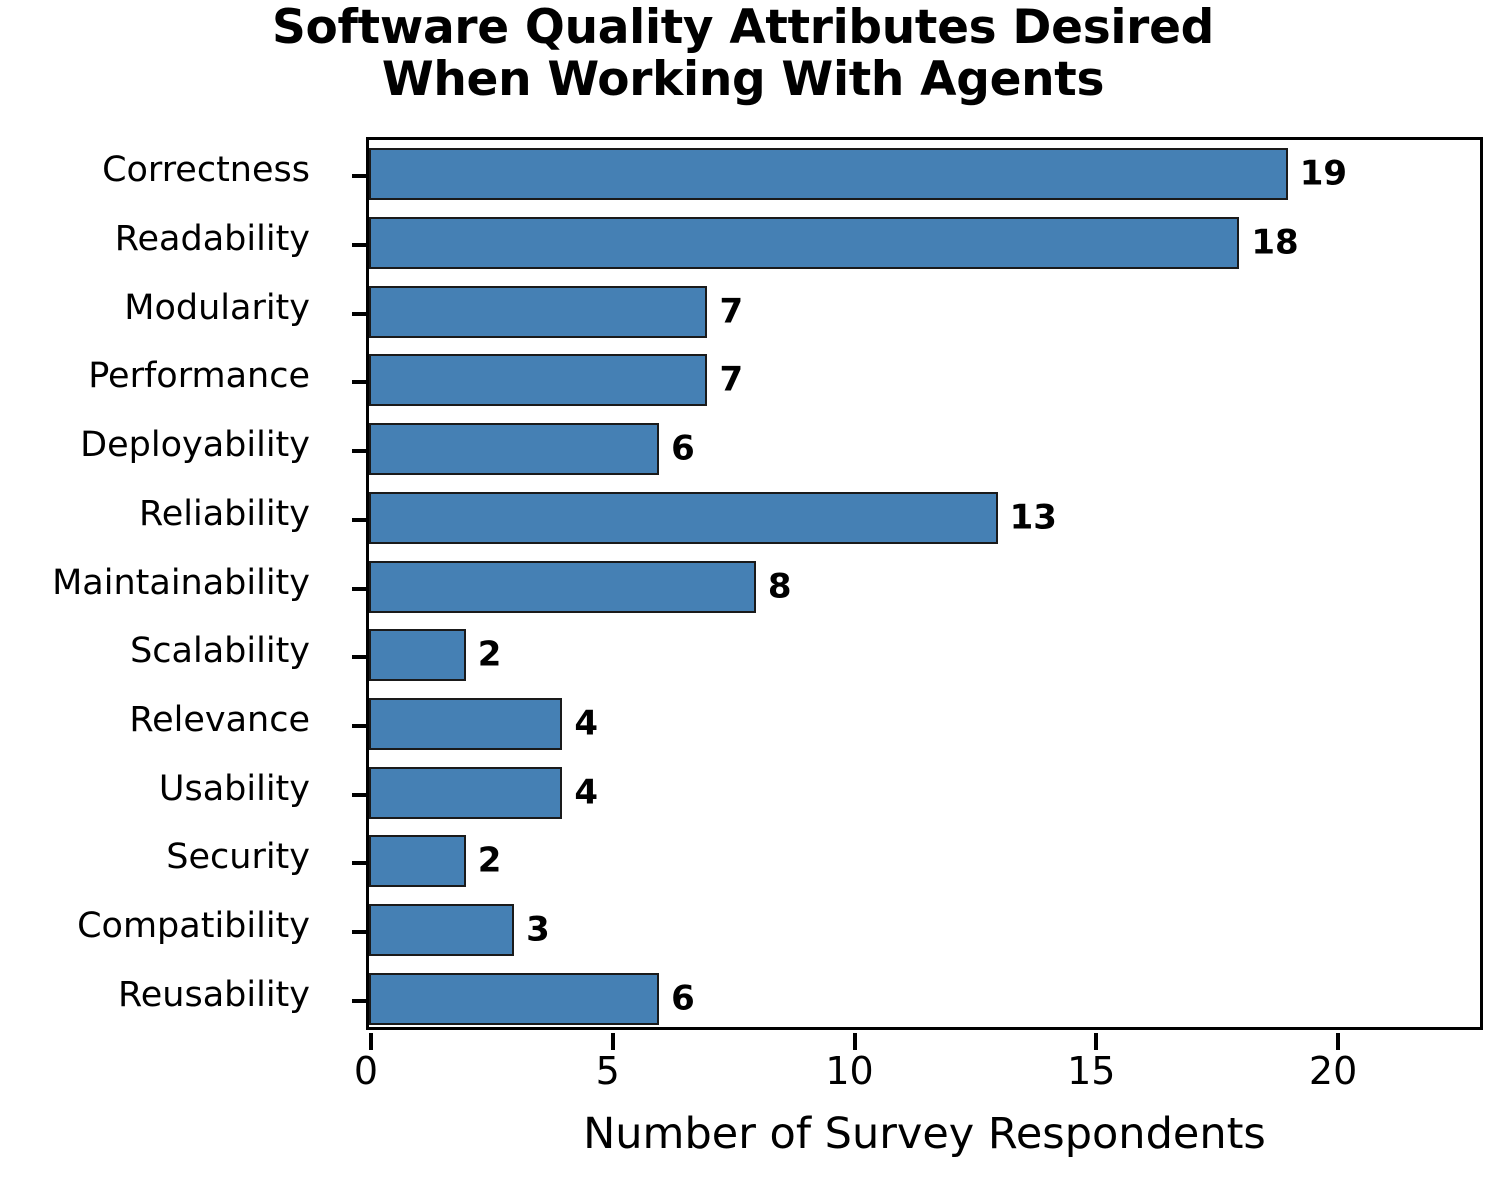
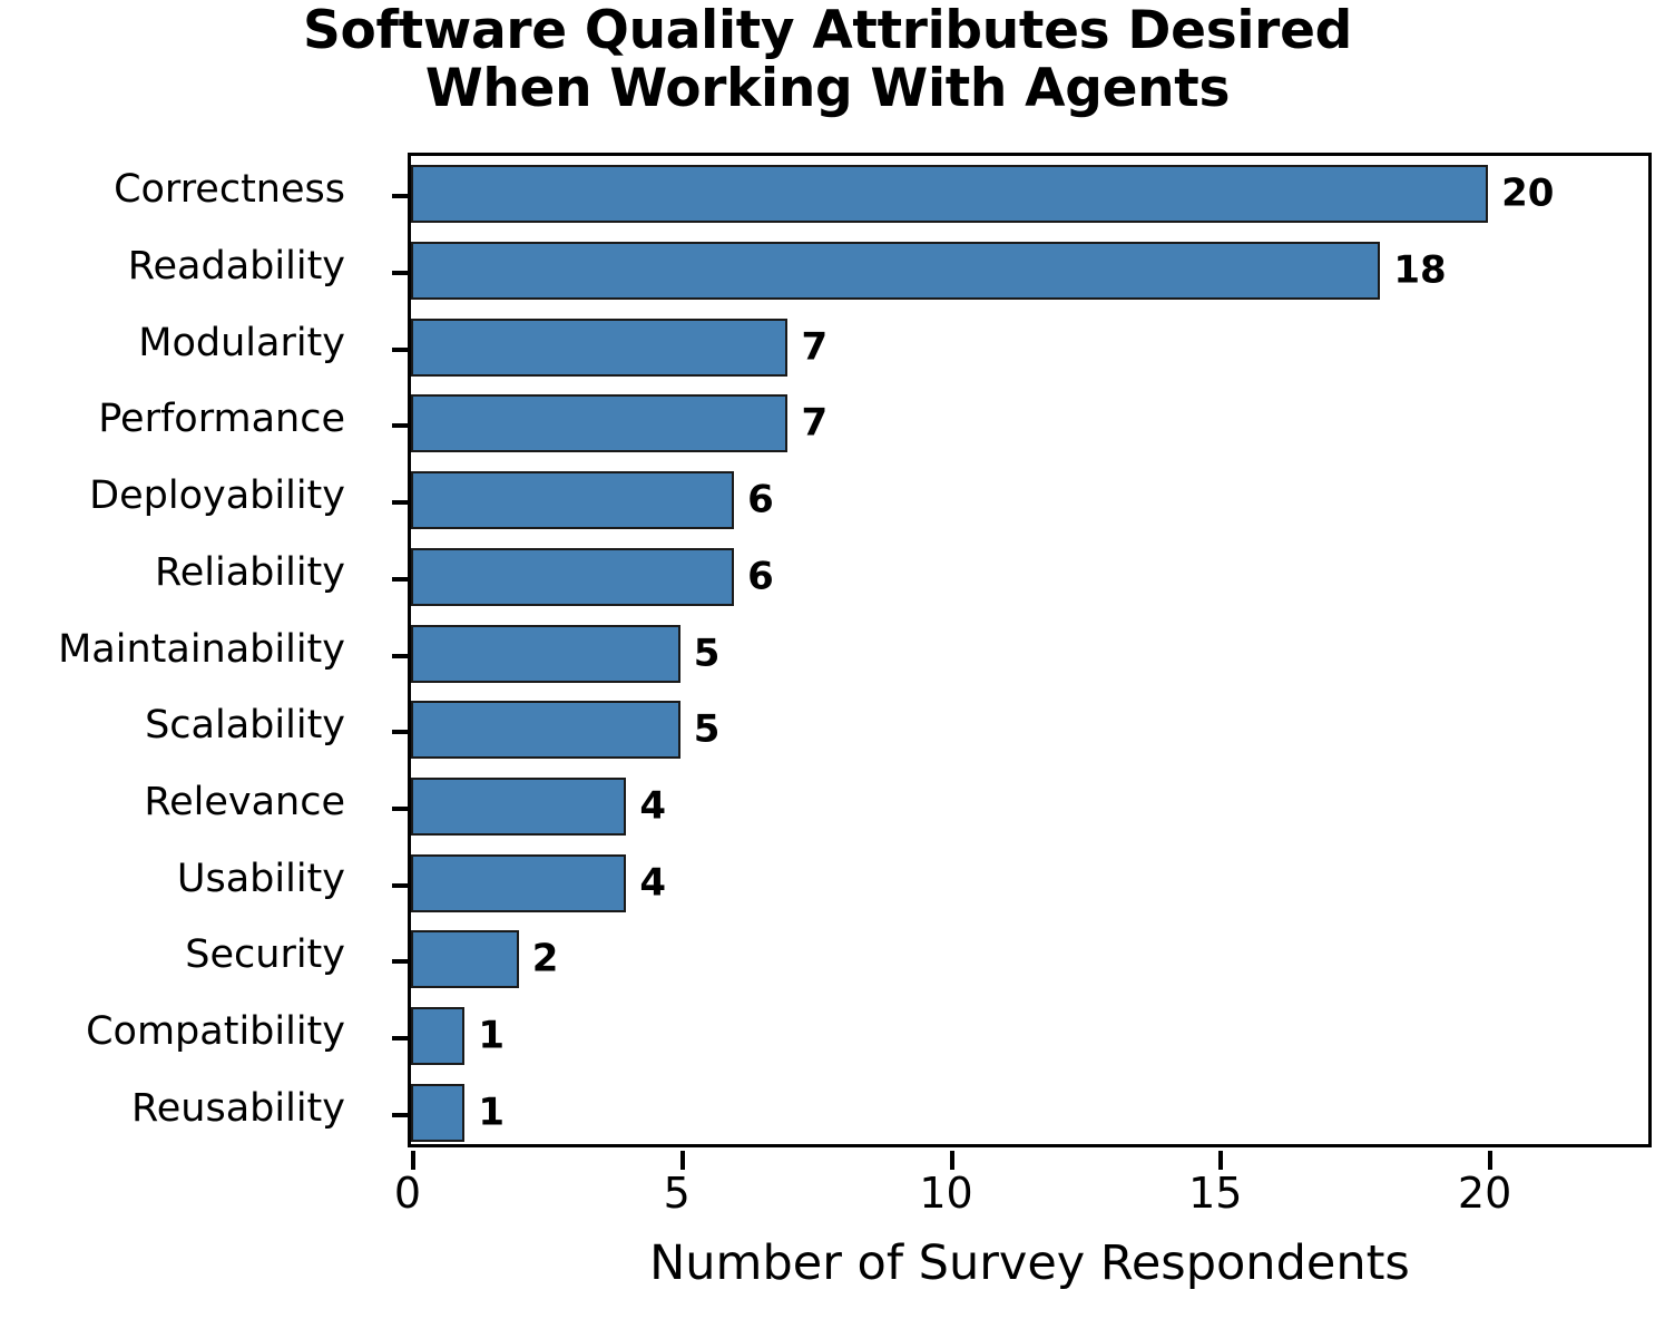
Correctness: 19 -> 20
Reliability: 13 -> 6
Maintainability: 8 -> 5
Scalability: 2 -> 5
Compatibility: 3 -> 1
Reusability: 6 -> 1
